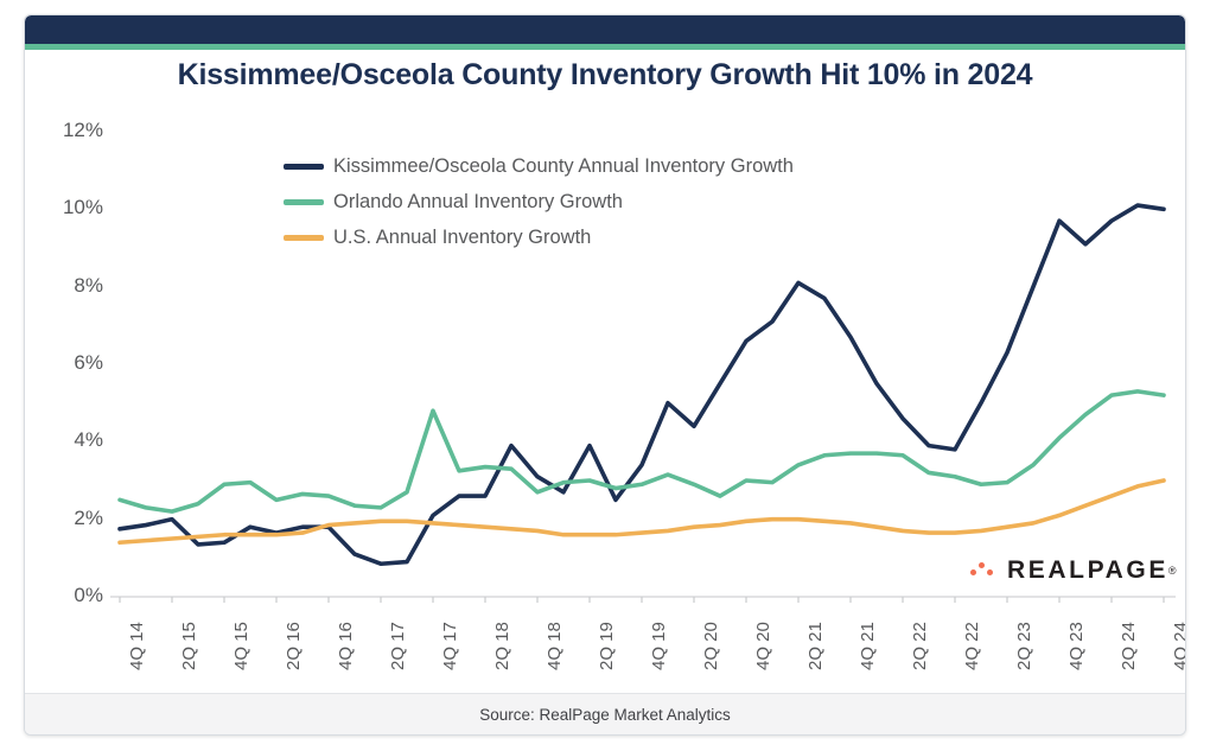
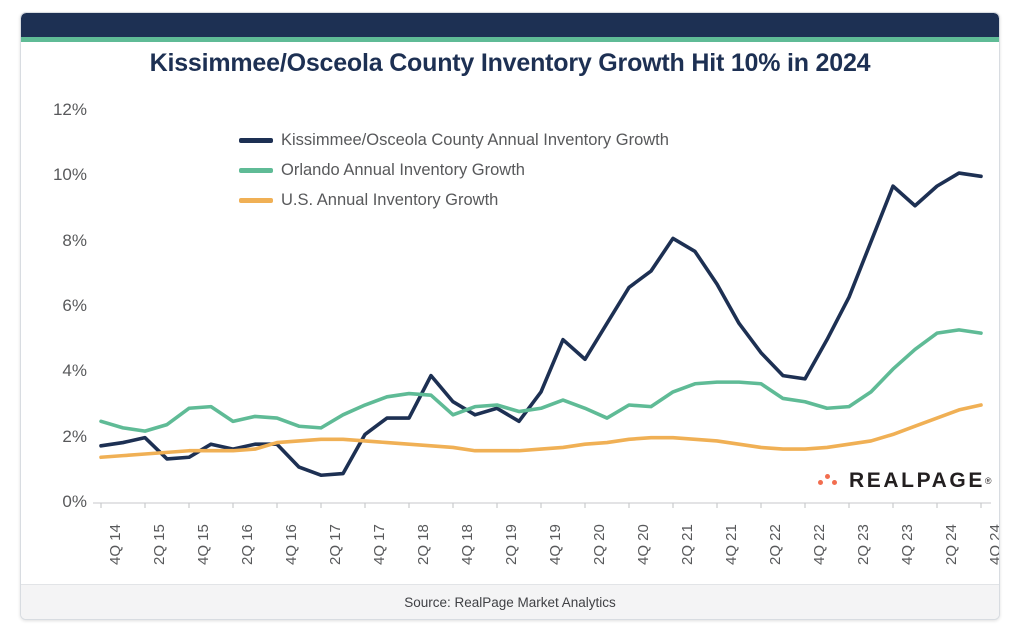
Orlando Annual Inventory Growth/4Q 17: 4.8% -> 3.0%
Kissimmee/Osceola County Annual Inventory Growth/2Q 19: 3.9% -> 2.9%
